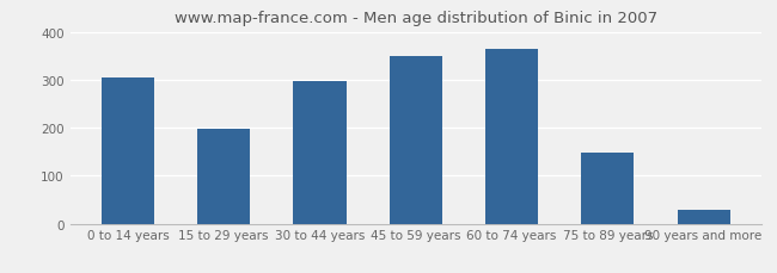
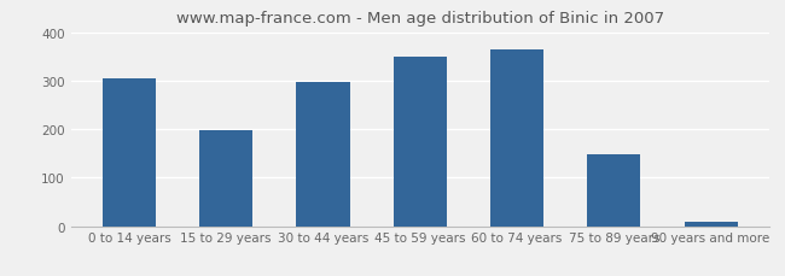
90 years and more: 30 -> 10
